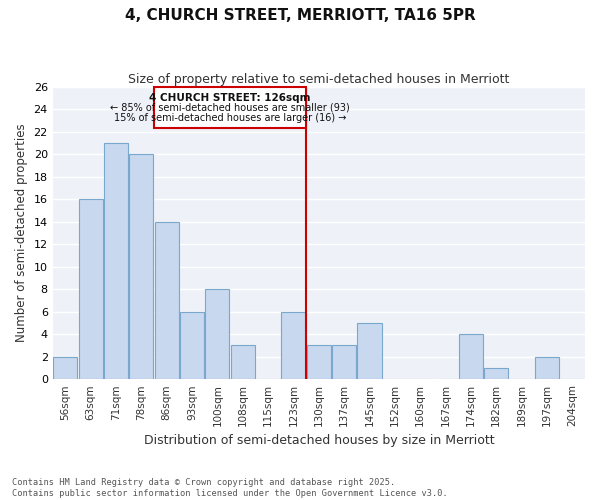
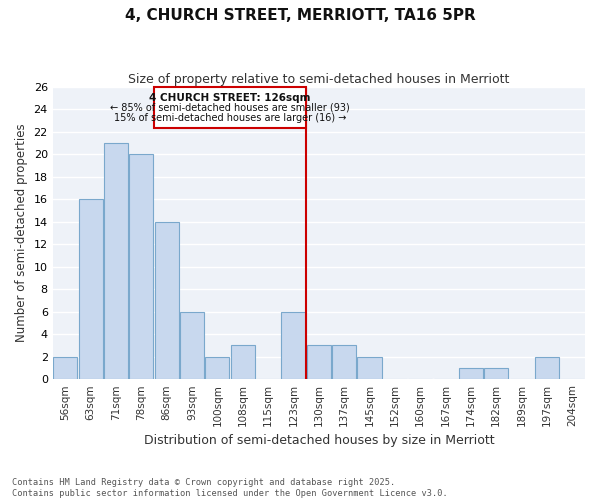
100sqm: 8 -> 2
145sqm: 5 -> 2
174sqm: 4 -> 1
